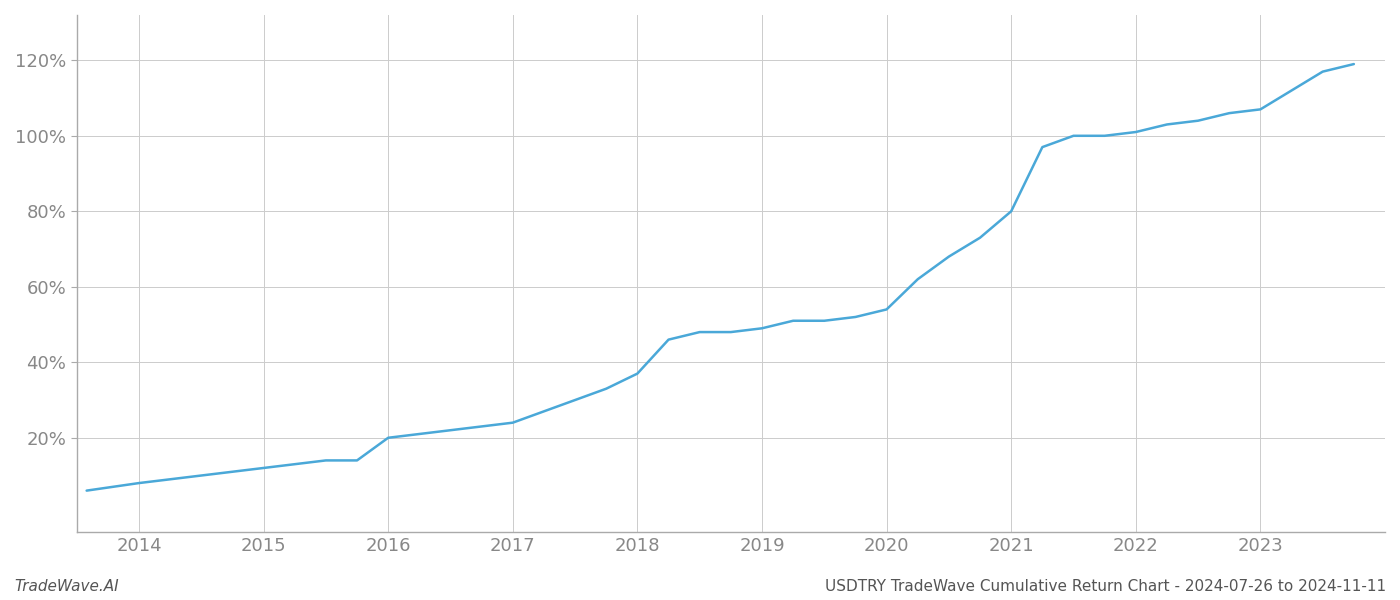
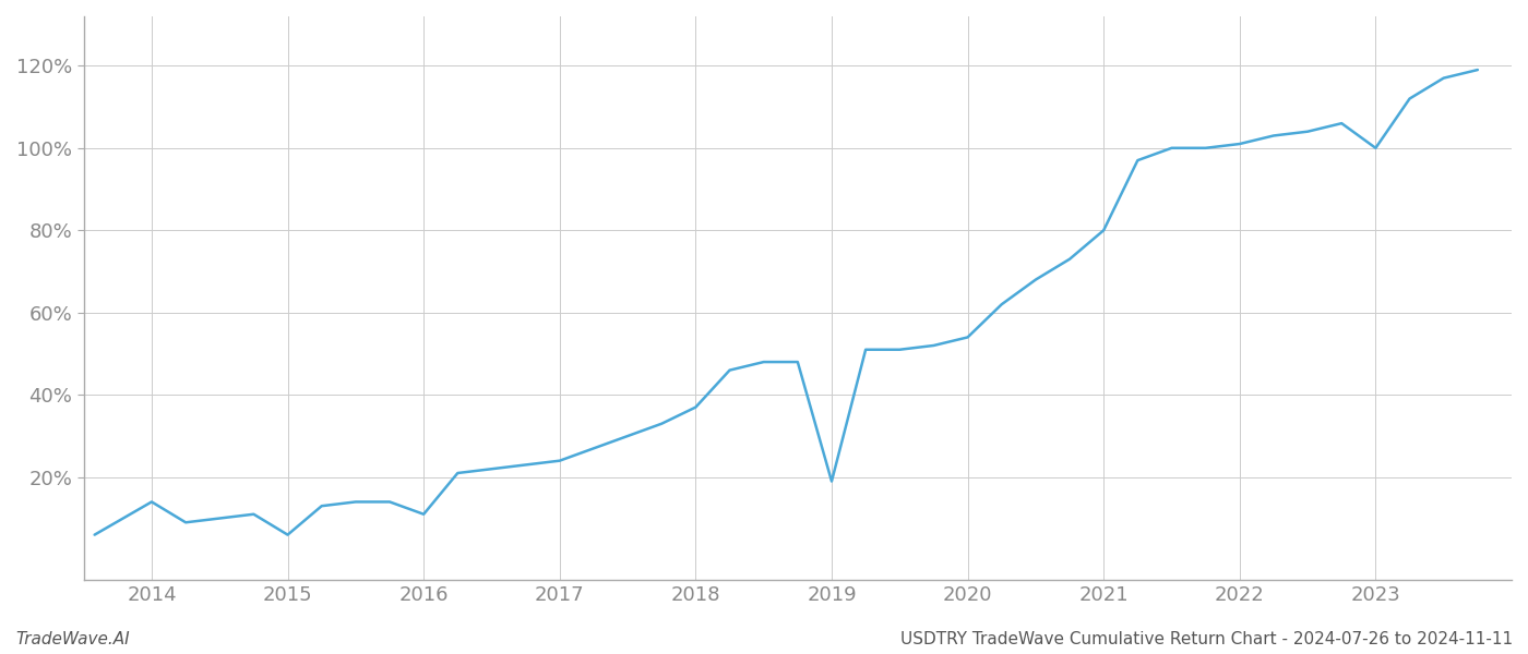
2014: 8% -> 14%
2015: 12% -> 6%
2016: 20% -> 11%
2019: 49% -> 19%
2023: 107% -> 100%
